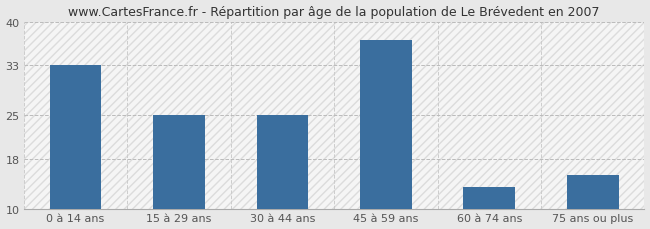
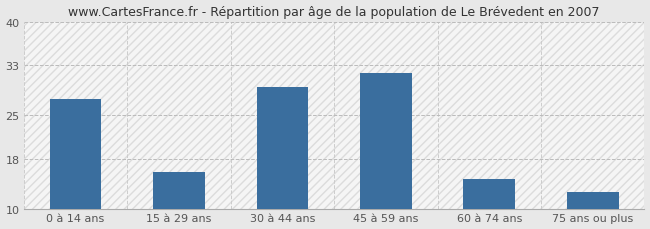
0 à 14 ans: 33.0 -> 27.6
15 à 29 ans: 25.0 -> 16.0
30 à 44 ans: 25.0 -> 29.6
45 à 59 ans: 37.0 -> 31.8
60 à 74 ans: 13.5 -> 14.8
75 ans ou plus: 15.5 -> 12.8
